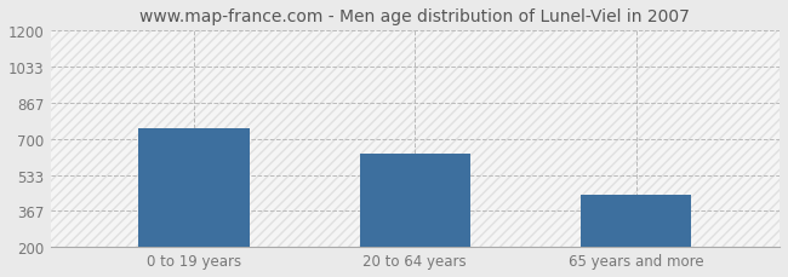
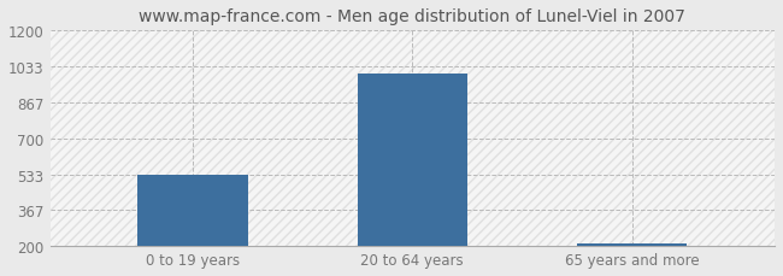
0 to 19 years: 750 -> 530
20 to 64 years: 630 -> 1000
65 years and more: 440 -> 220
